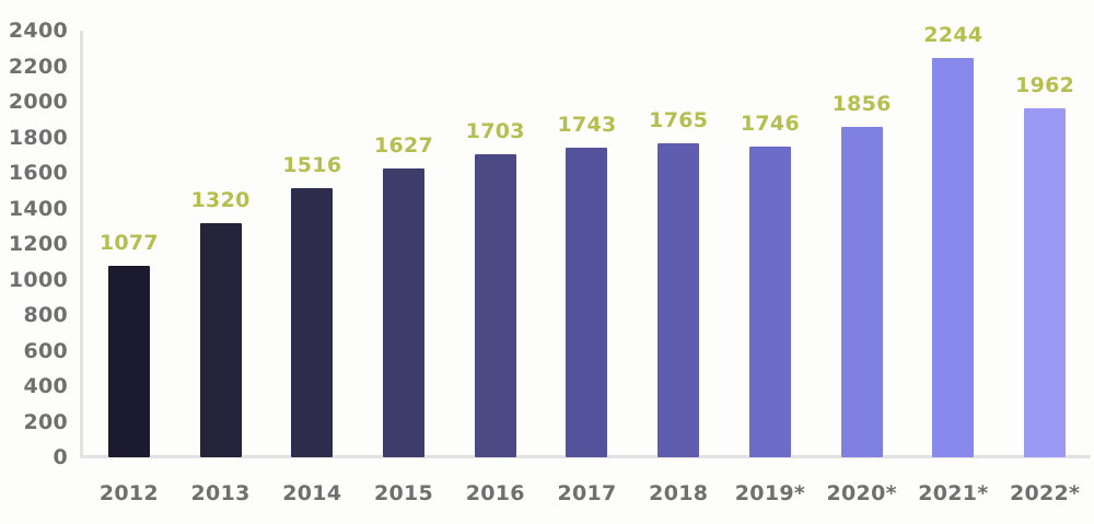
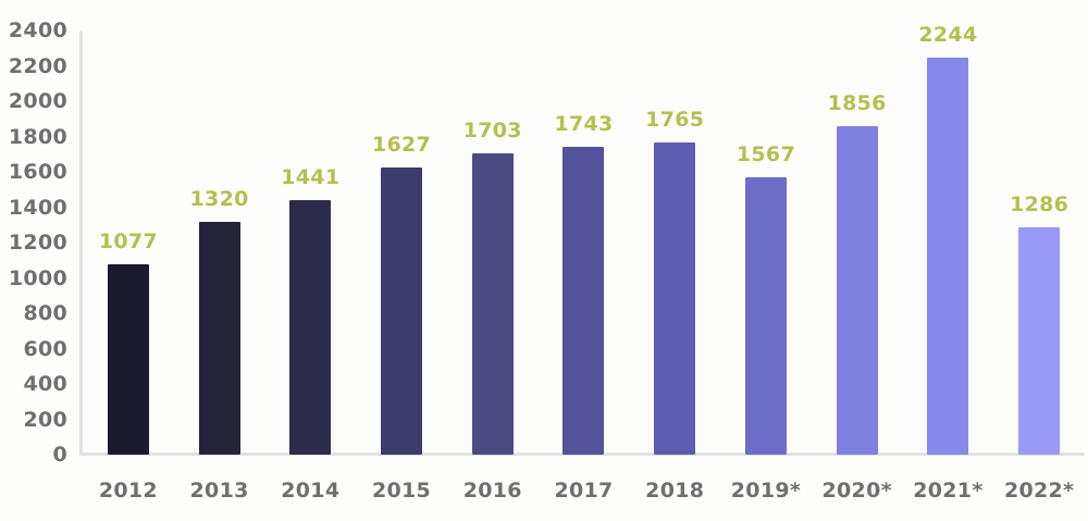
2014: 1516 -> 1441
2019*: 1746 -> 1567
2022*: 1962 -> 1286
